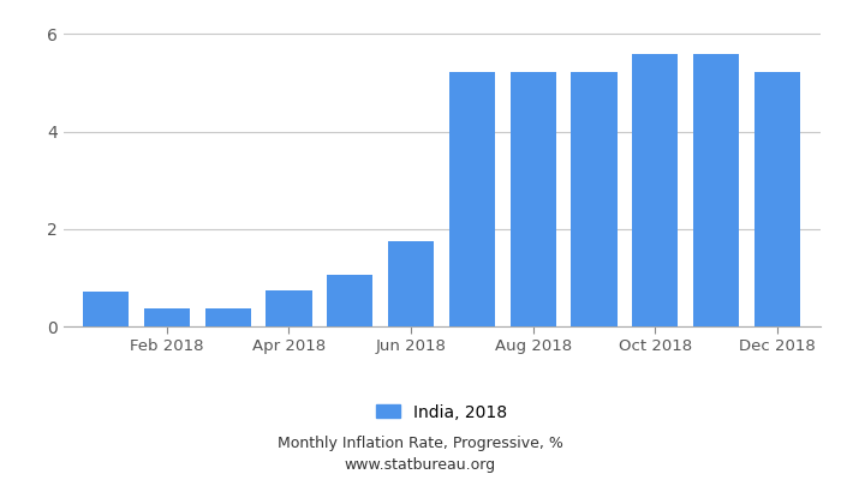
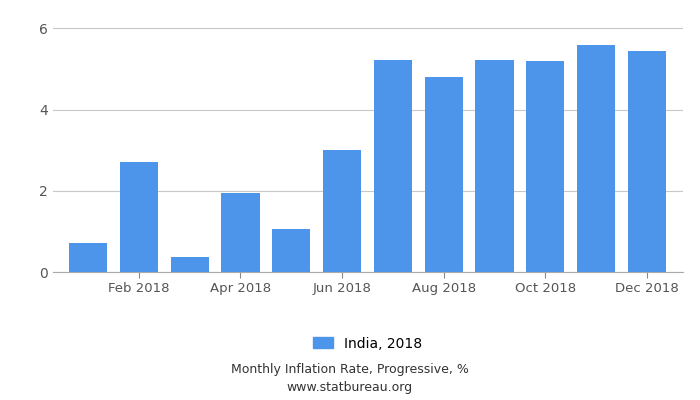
Feb 2018: 0.37 -> 2.70
Apr 2018: 0.74 -> 1.95
Jun 2018: 1.76 -> 3.00
Aug 2018: 5.22 -> 4.80
Oct 2018: 5.58 -> 5.20
Dec 2018: 5.22 -> 5.45
